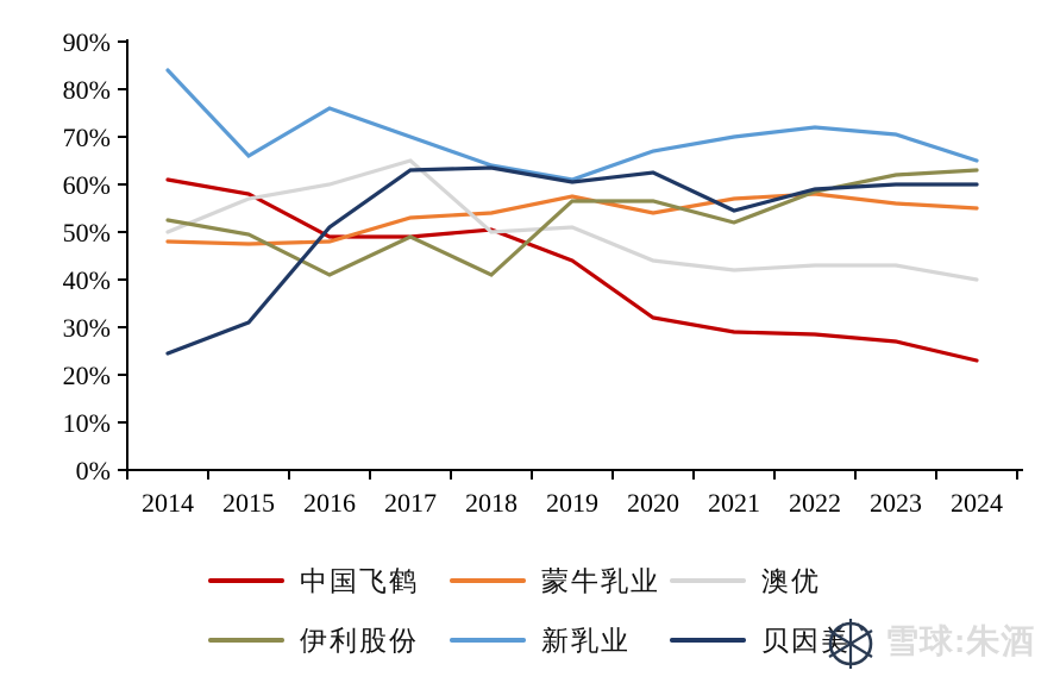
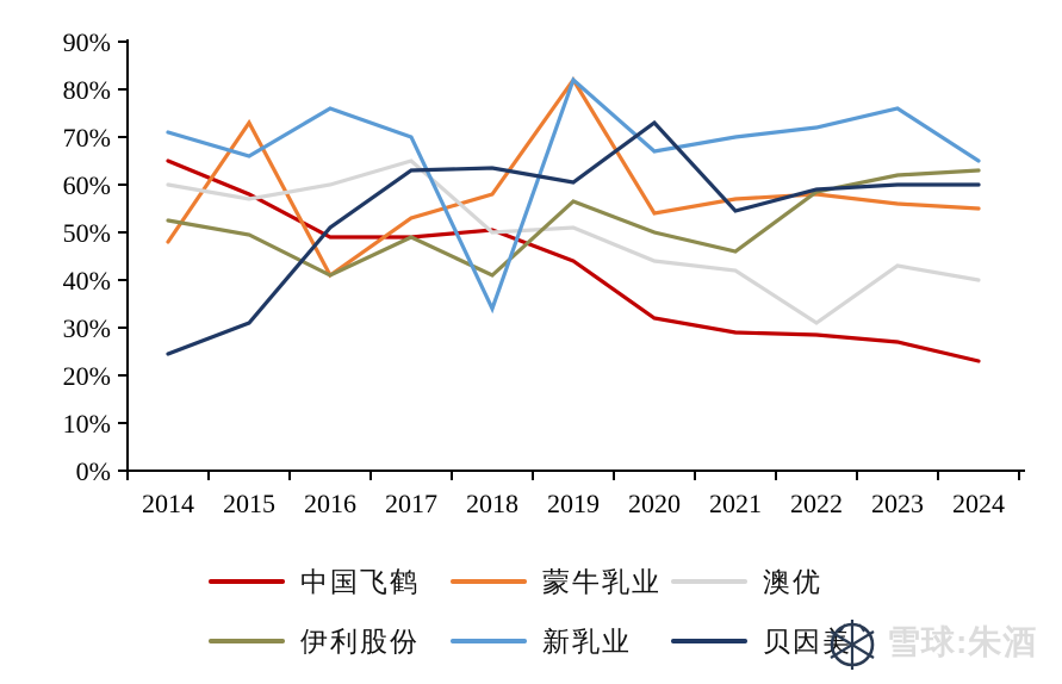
中国飞鹤/2014: 61% -> 65%
澳优/2014: 50% -> 60%
新乳业/2014: 84% -> 71%
蒙牛乳业/2015: 48% -> 73%
蒙牛乳业/2016: 48% -> 41%
蒙牛乳业/2018: 54% -> 58%
新乳业/2018: 64% -> 34%
蒙牛乳业/2019: 58% -> 82%
新乳业/2019: 61% -> 82%
伊利股份/2020: 56% -> 50%
贝因美/2020: 62% -> 73%
伊利股份/2021: 52% -> 46%
澳优/2022: 43% -> 31%
新乳业/2023: 70% -> 76%
